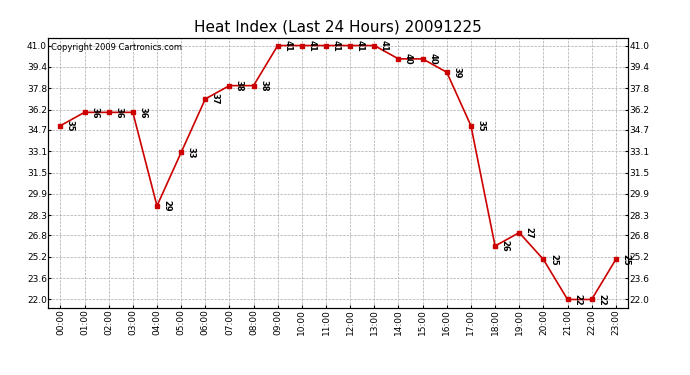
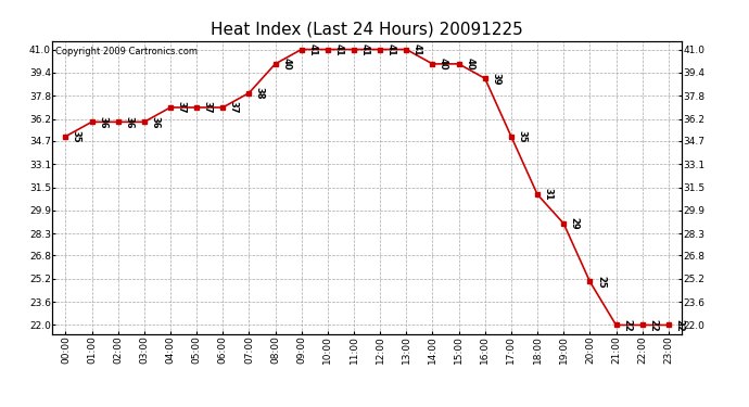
04:00: 29 -> 37
05:00: 33 -> 37
08:00: 38 -> 40
18:00: 26 -> 31
19:00: 27 -> 29
23:00: 25 -> 22
